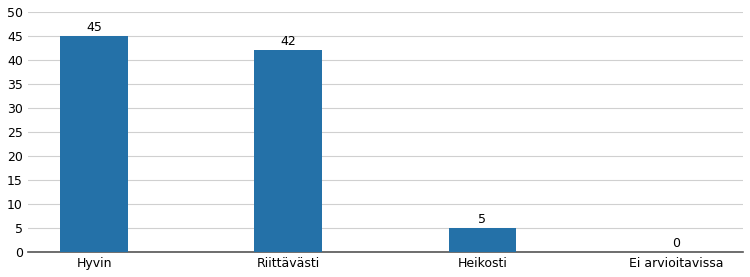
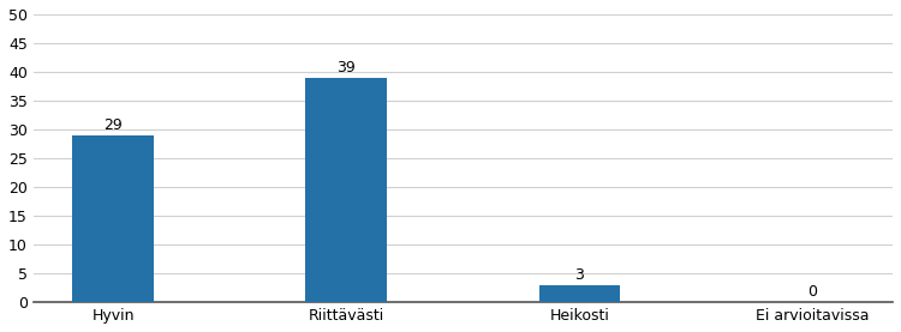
Hyvin: 45 -> 29
Riittävästi: 42 -> 39
Heikosti: 5 -> 3
